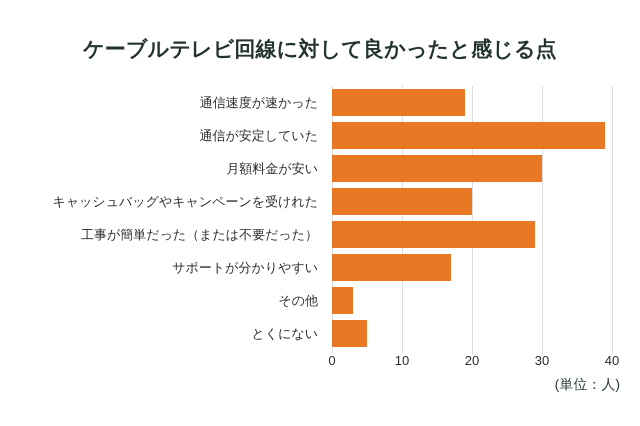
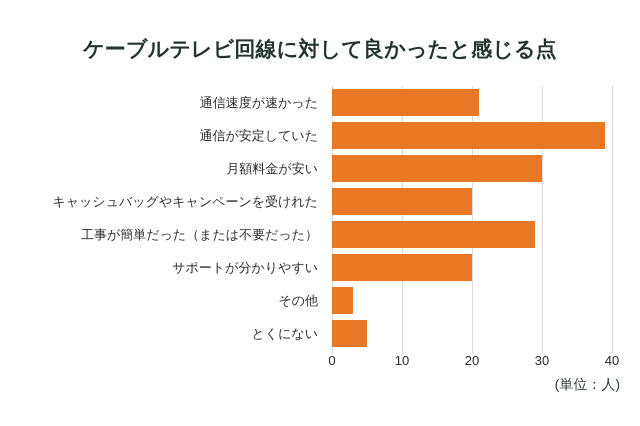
通信速度が速かった: 19 -> 21
サポートが分かりやすい: 17 -> 20
